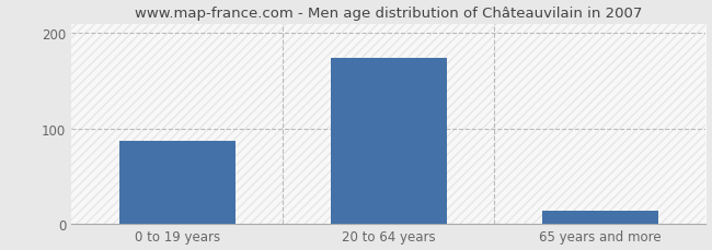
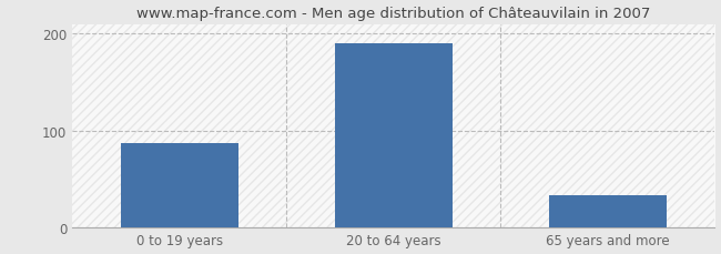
20 to 64 years: 174 -> 190
65 years and more: 14 -> 33
